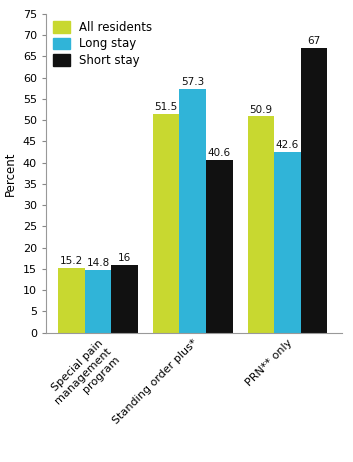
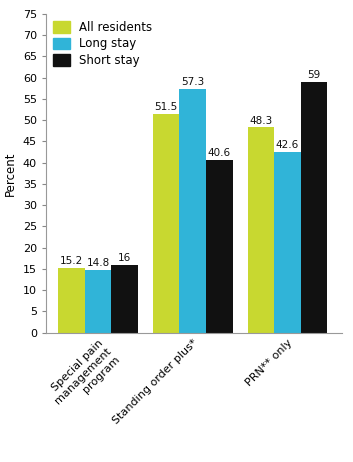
All residents/PRN** only: 50.9 -> 48.3
Short stay/PRN** only: 67 -> 59
